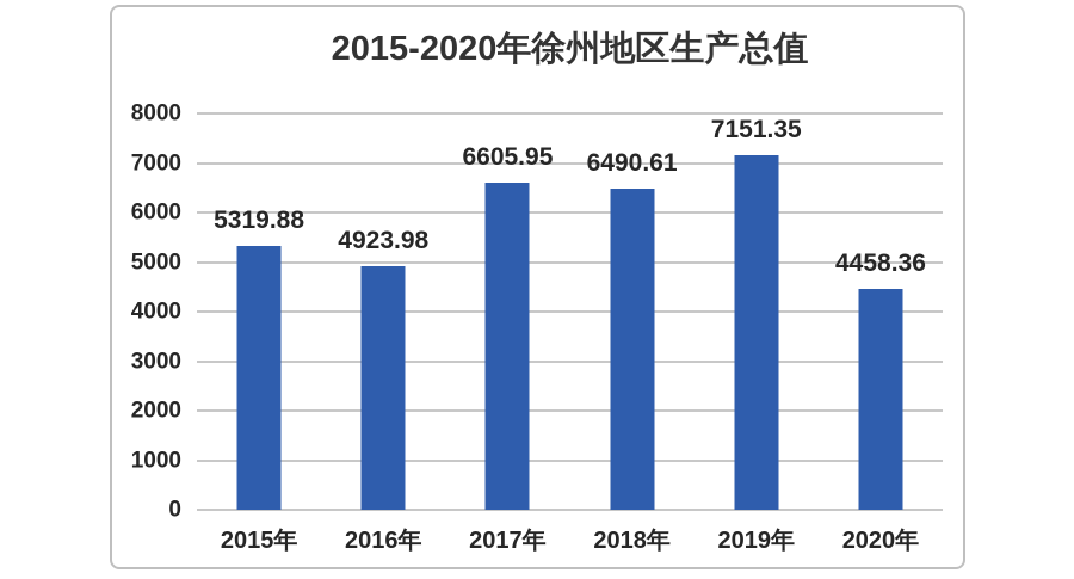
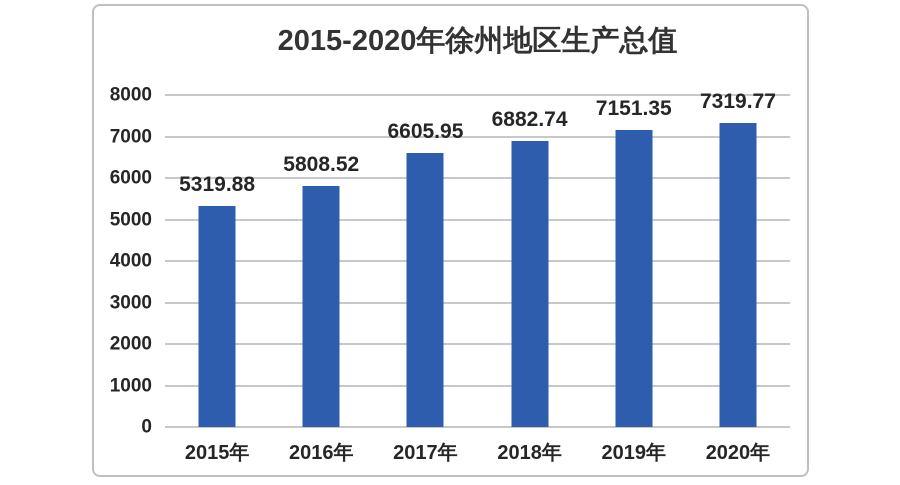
2016年: 4923.98 -> 5808.52
2018年: 6490.61 -> 6882.74
2020年: 4458.36 -> 7319.77
